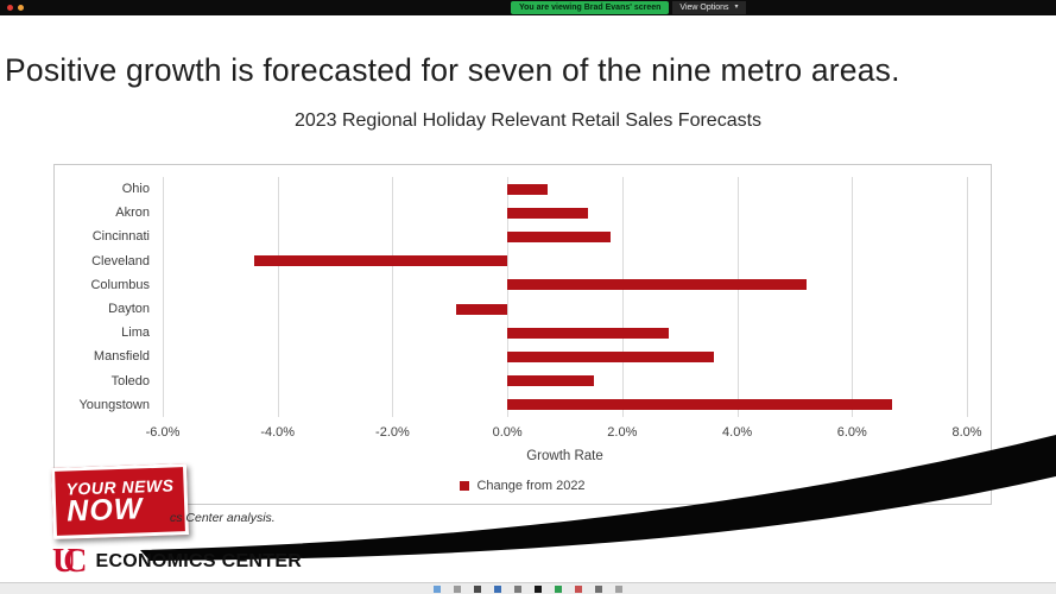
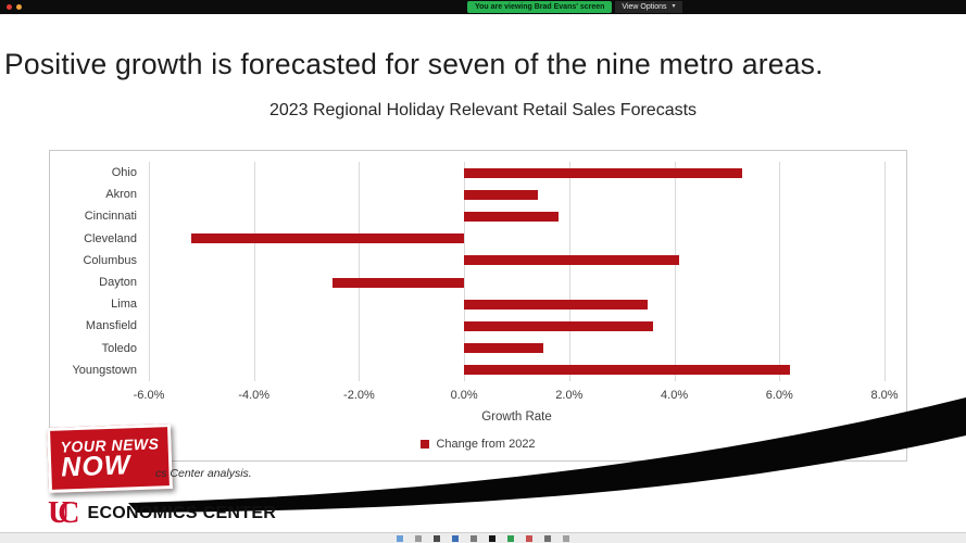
Ohio: 0.7% -> 5.3%
Cleveland: -4.4% -> -5.2%
Columbus: 5.2% -> 4.1%
Dayton: -0.9% -> -2.5%
Lima: 2.8% -> 3.5%
Youngstown: 6.7% -> 6.2%
